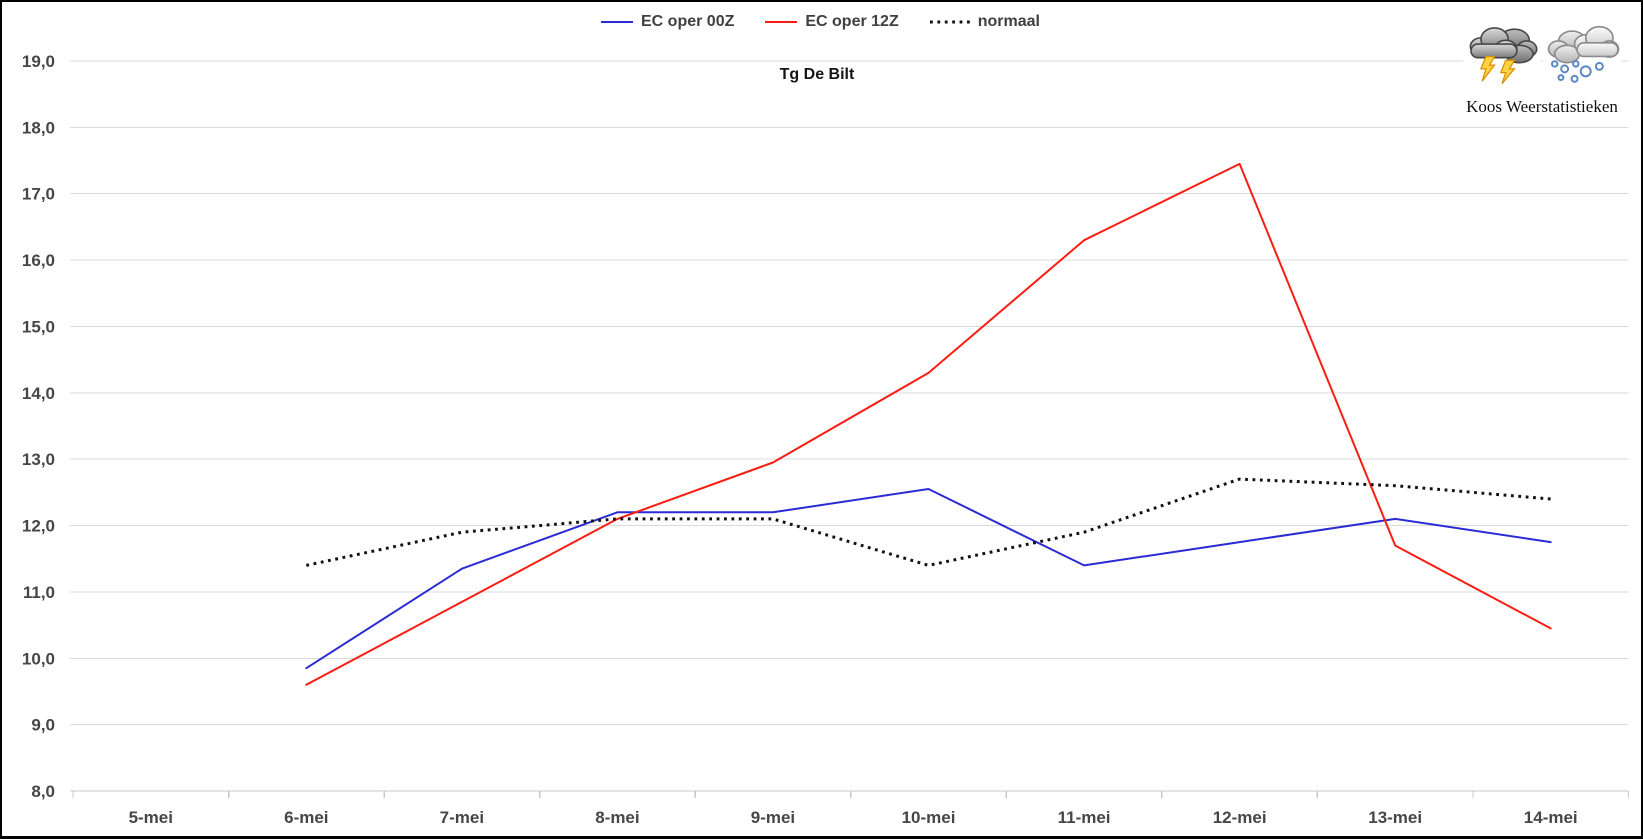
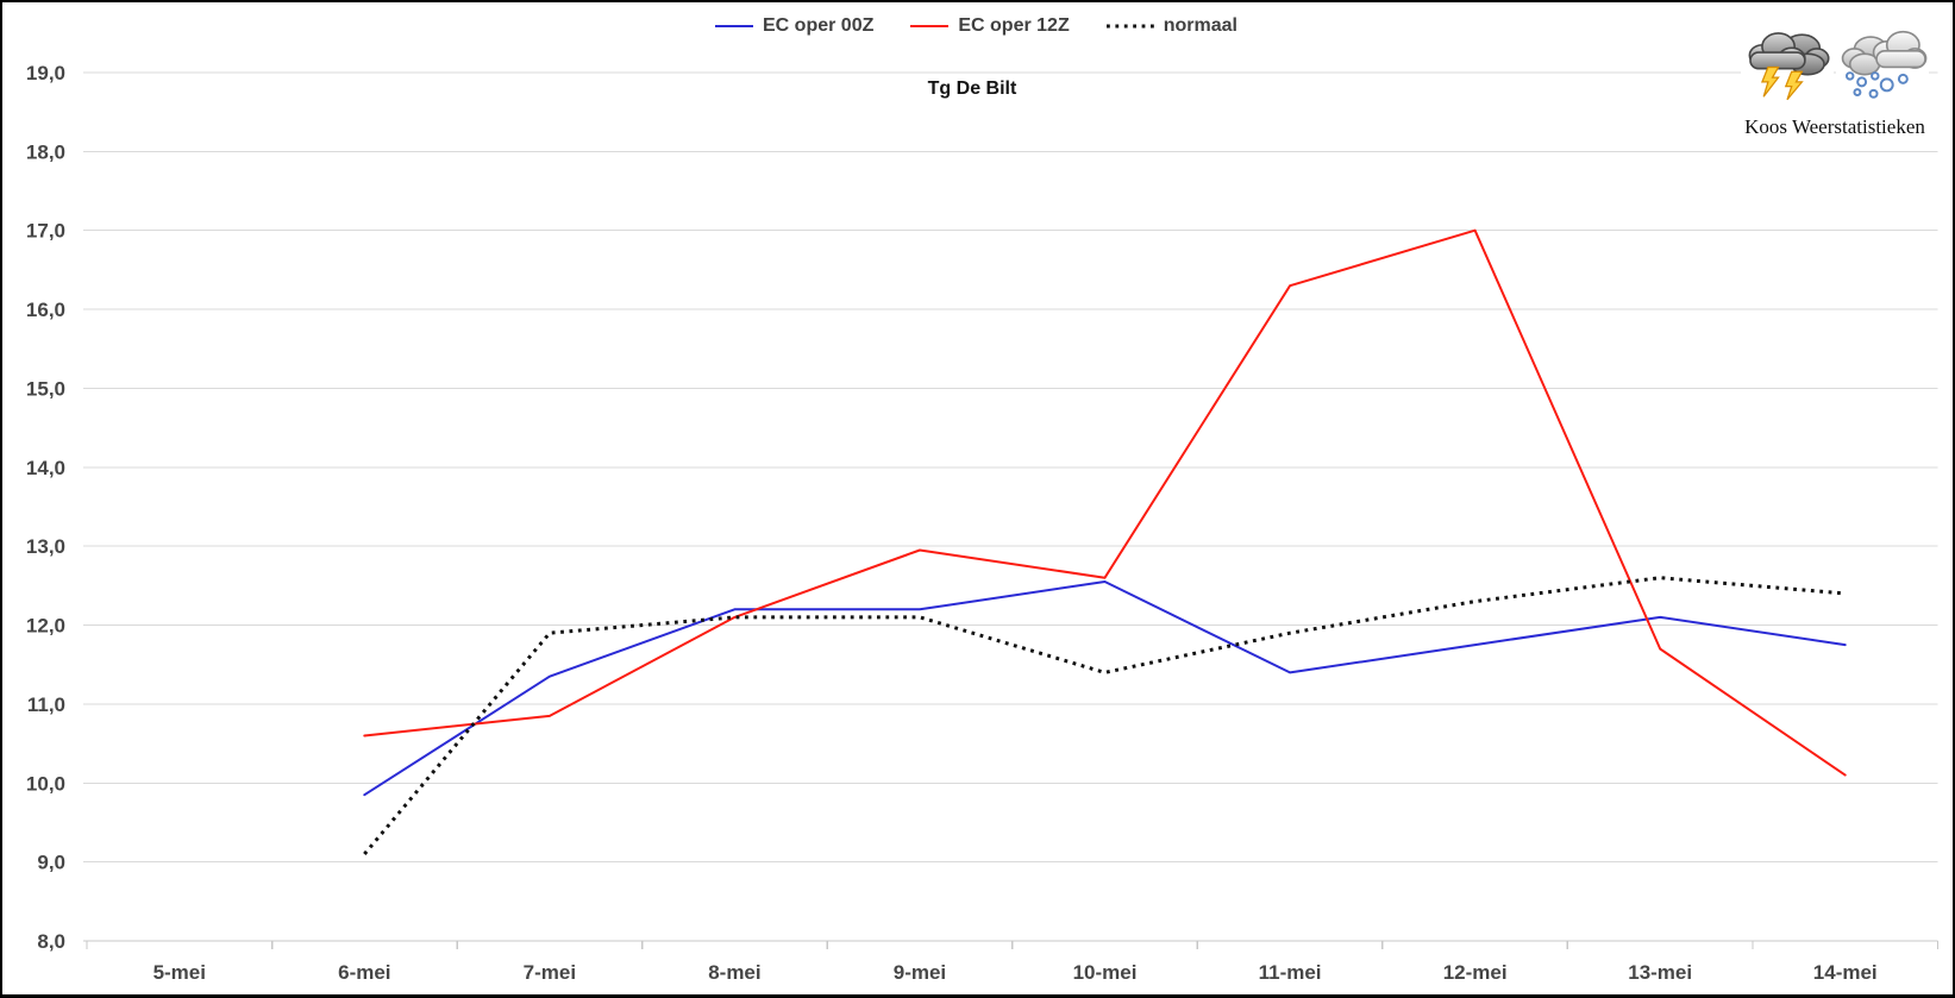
EC oper 12Z/6-mei: 9,6 -> 10,6
normaal/6-mei: 11,4 -> 9,1
EC oper 12Z/10-mei: 14,3 -> 12,6
EC oper 12Z/12-mei: 17,4 -> 17,0
normaal/12-mei: 12,7 -> 12,3
EC oper 12Z/14-mei: 10,4 -> 10,1
